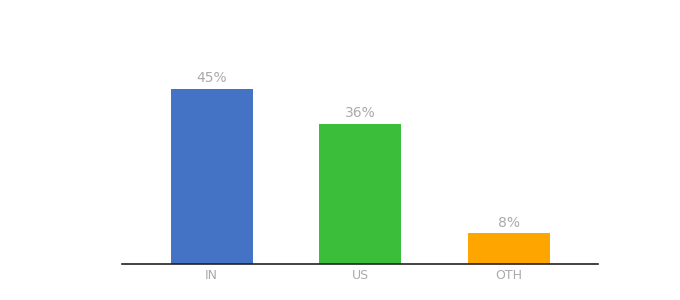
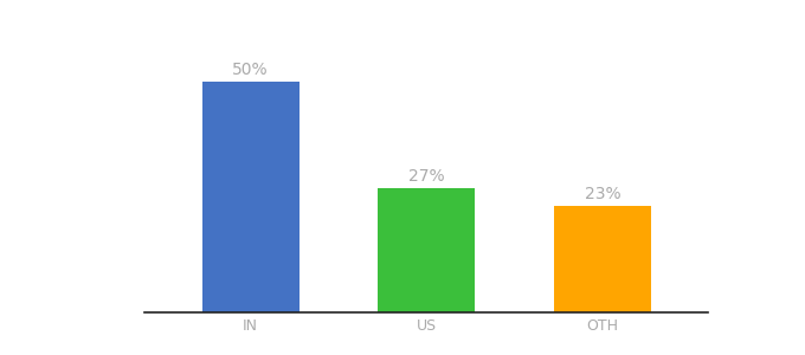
IN: 45% -> 50%
US: 36% -> 27%
OTH: 8% -> 23%
